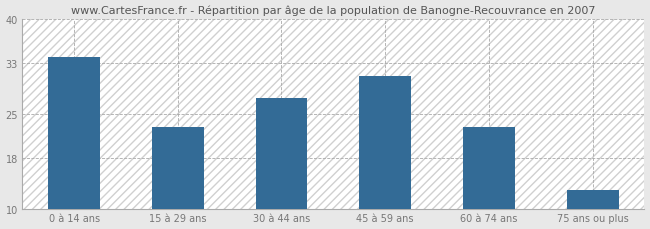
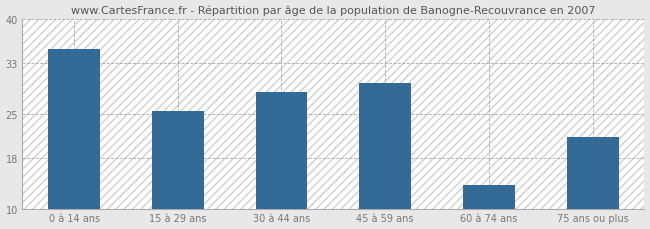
0 à 14 ans: 34.0 -> 35.2
15 à 29 ans: 23.0 -> 25.4
30 à 44 ans: 27.5 -> 28.4
45 à 59 ans: 31.0 -> 29.8
60 à 74 ans: 23.0 -> 13.8
75 ans ou plus: 13.0 -> 21.4
